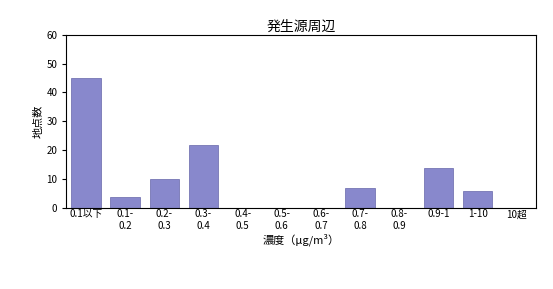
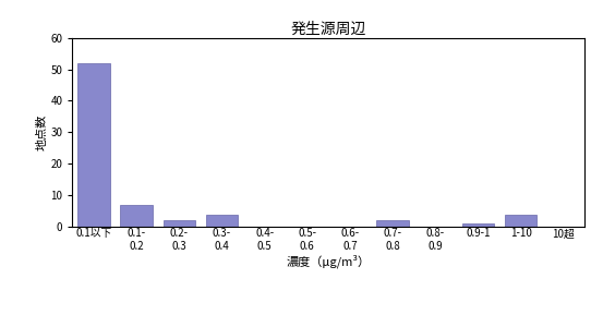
0.1以下: 45 -> 52
0.1- 0.2: 4 -> 7
0.2- 0.3: 10 -> 2
0.3- 0.4: 22 -> 4
0.7- 0.8: 7 -> 2
0.9-1: 14 -> 1
1-10: 6 -> 4
